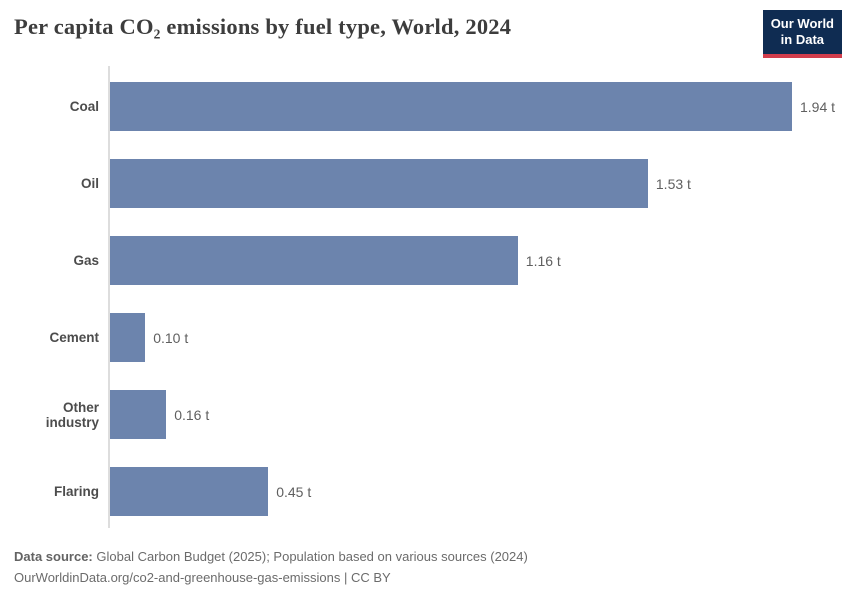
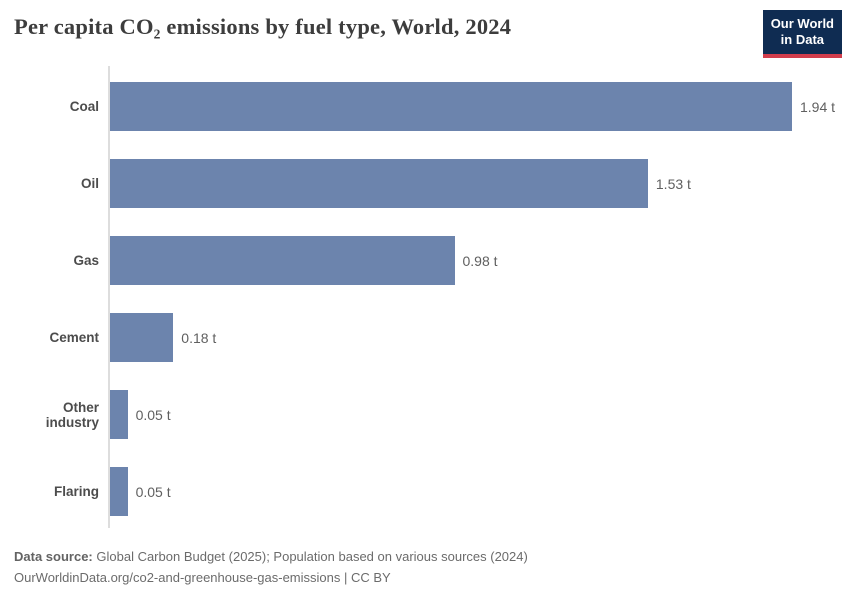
Gas: 1.16 -> 0.98
Cement: 0.10 -> 0.18
Other industry: 0.16 -> 0.05
Flaring: 0.45 -> 0.05
